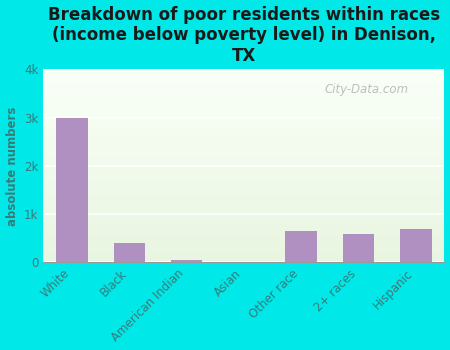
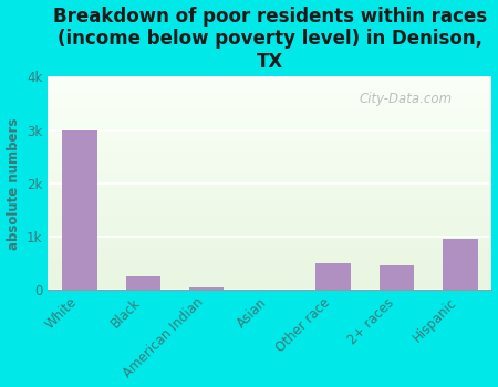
Black: 0.40k -> 0.25k
Other race: 0.65k -> 0.50k
2+ races: 0.58k -> 0.45k
Hispanic: 0.68k -> 0.95k
